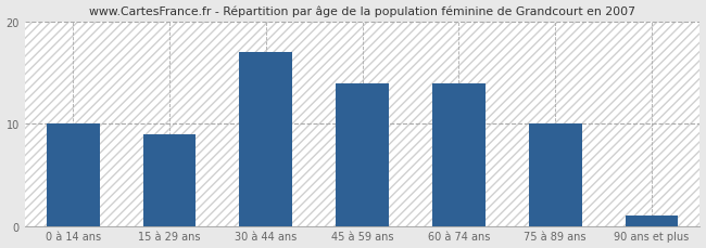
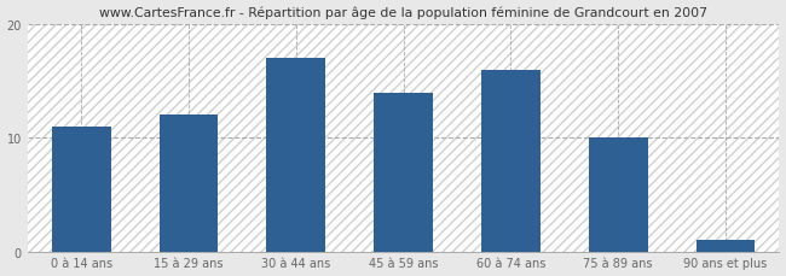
0 à 14 ans: 10 -> 11
15 à 29 ans: 9 -> 12
60 à 74 ans: 14 -> 16
